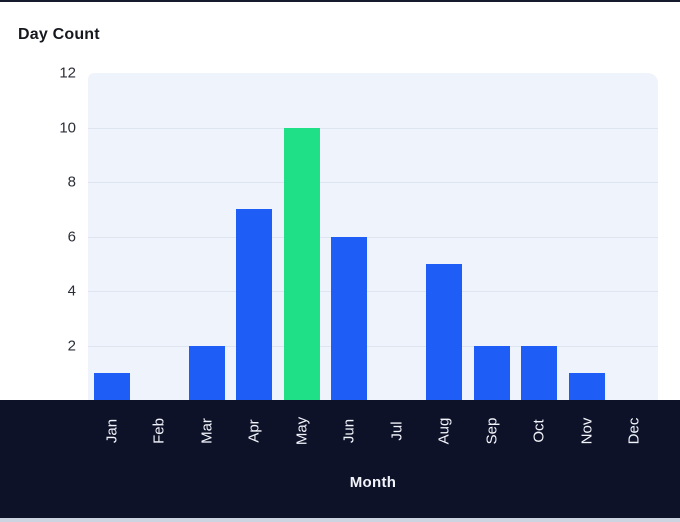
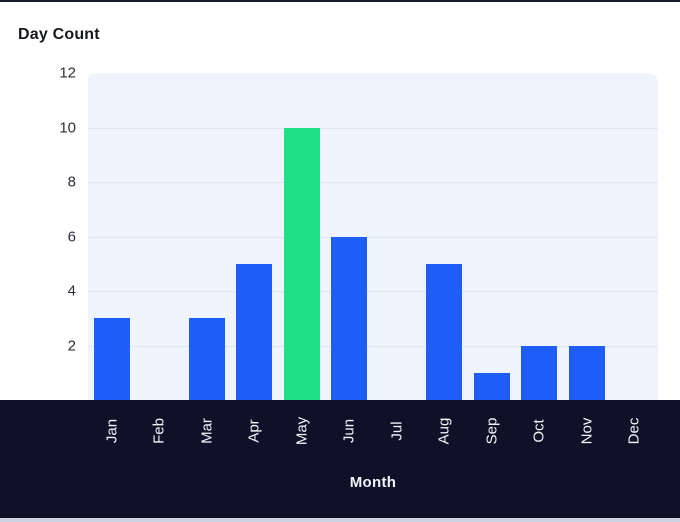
Jan: 1 -> 3
Mar: 2 -> 3
Apr: 7 -> 5
Sep: 2 -> 1
Nov: 1 -> 2
